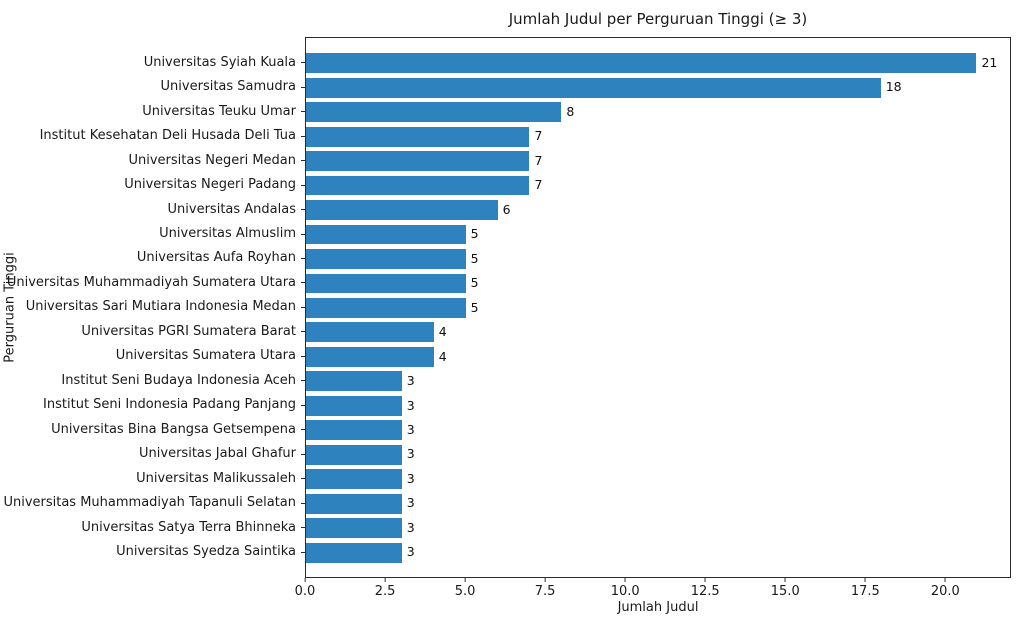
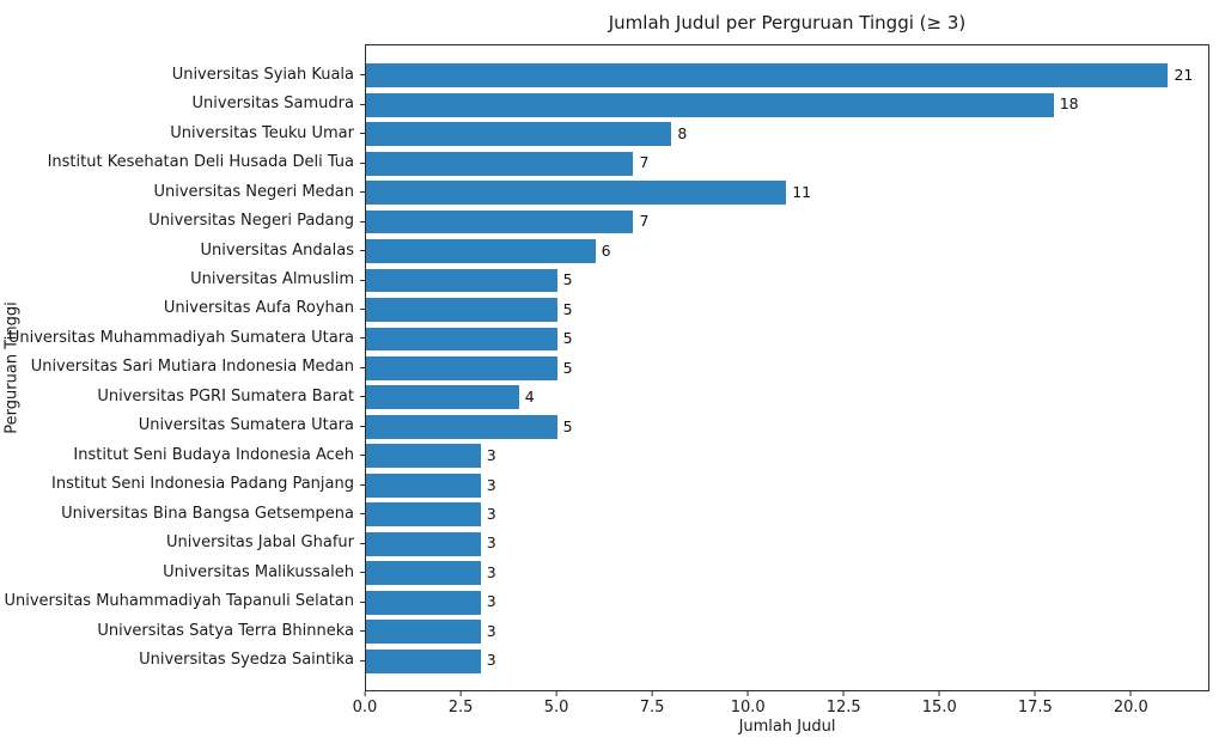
Universitas Negeri Medan: 7 -> 11
Universitas Sumatera Utara: 4 -> 5
